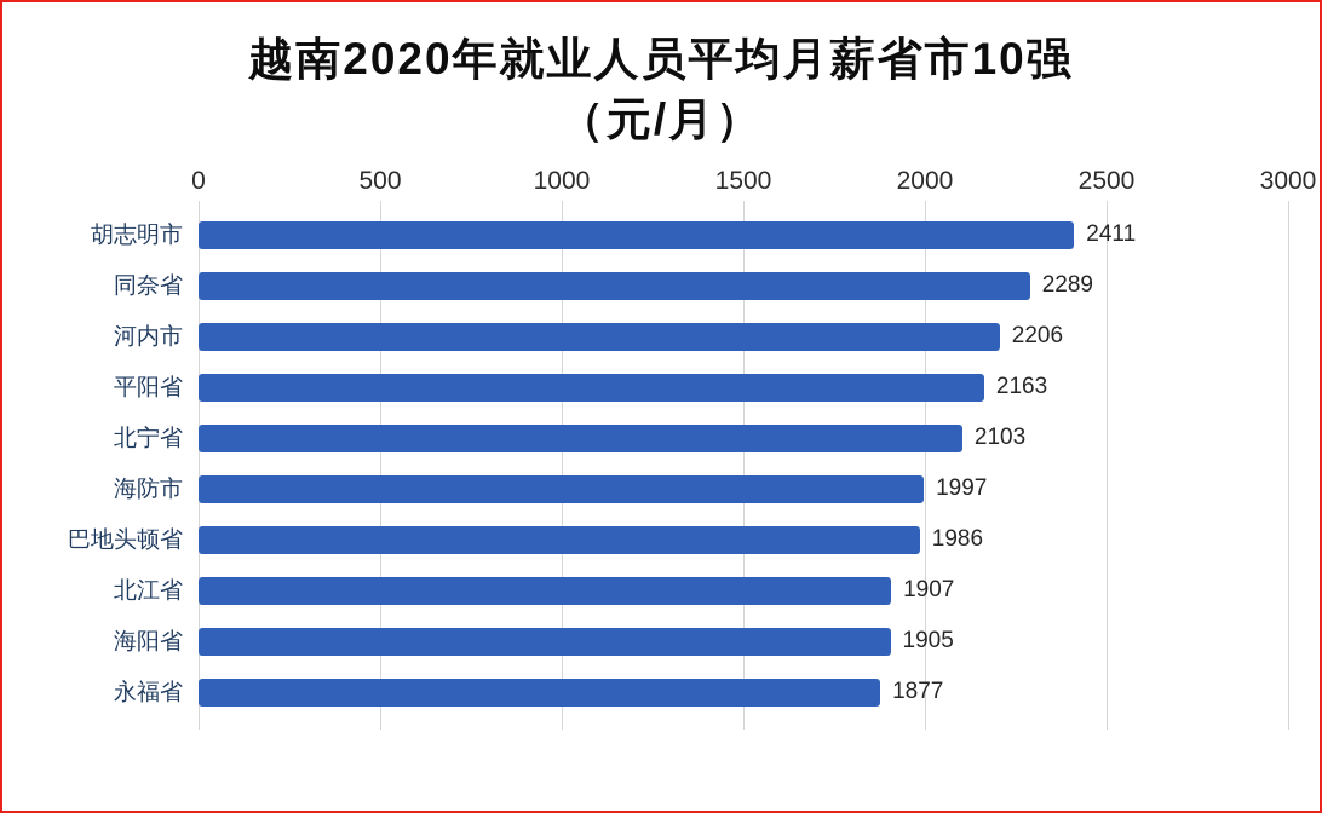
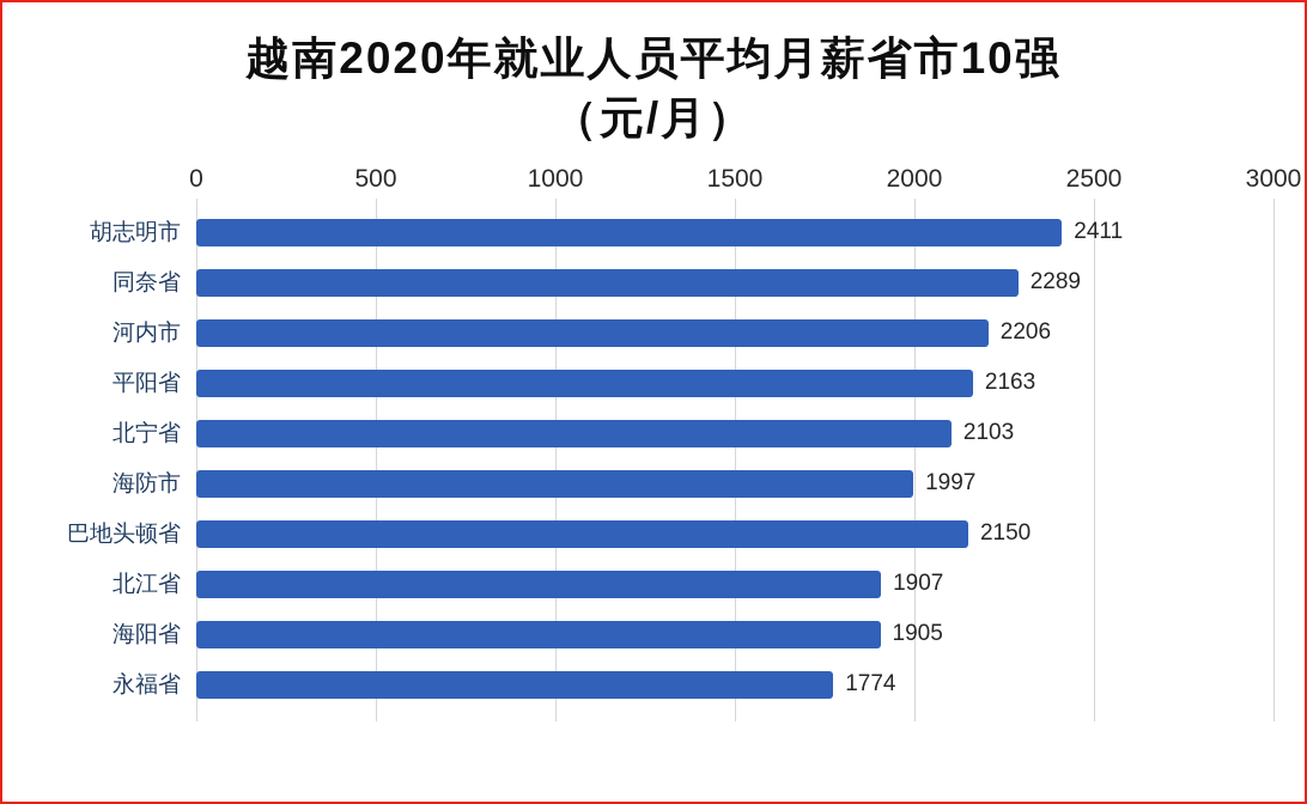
巴地头顿省: 1986 -> 2150
永福省: 1877 -> 1774
